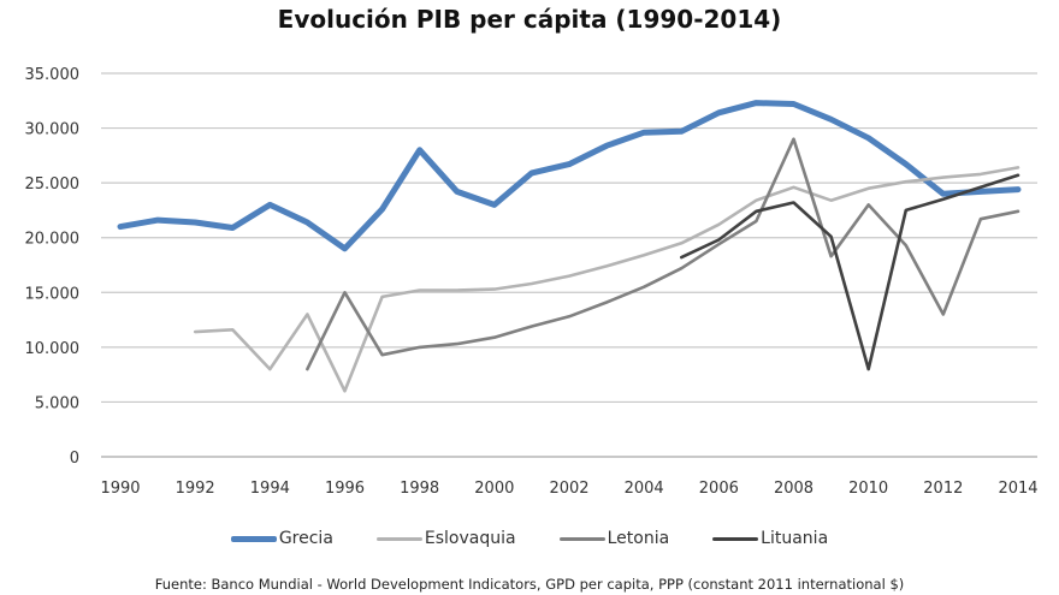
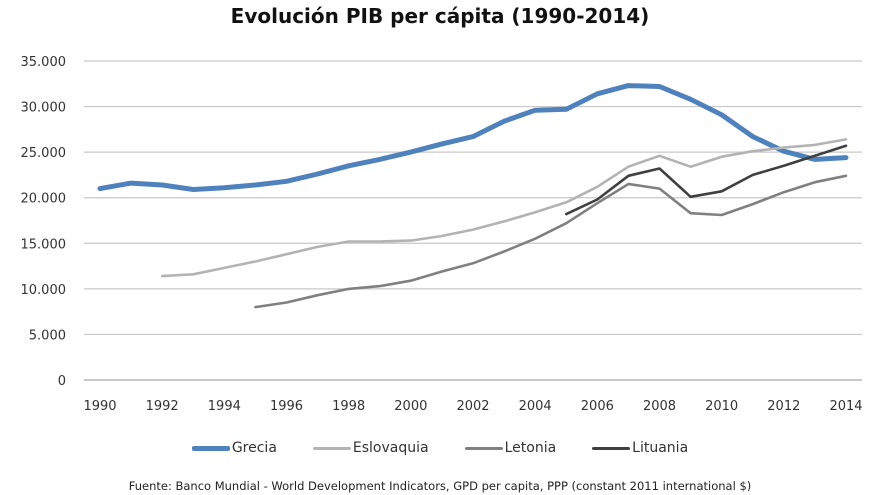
Grecia/1994: 23000 -> 21000
Eslovaquia/1994: 8000 -> 12000
Grecia/1996: 19000 -> 22000
Eslovaquia/1996: 6000 -> 14000
Letonia/1996: 15000 -> 8000
Grecia/1998: 28000 -> 24000
Grecia/2000: 23000 -> 25000
Letonia/2008: 29000 -> 21000
Letonia/2010: 23000 -> 18000
Lituania/2010: 8000 -> 21000
Grecia/2012: 24000 -> 25000
Letonia/2012: 13000 -> 21000
